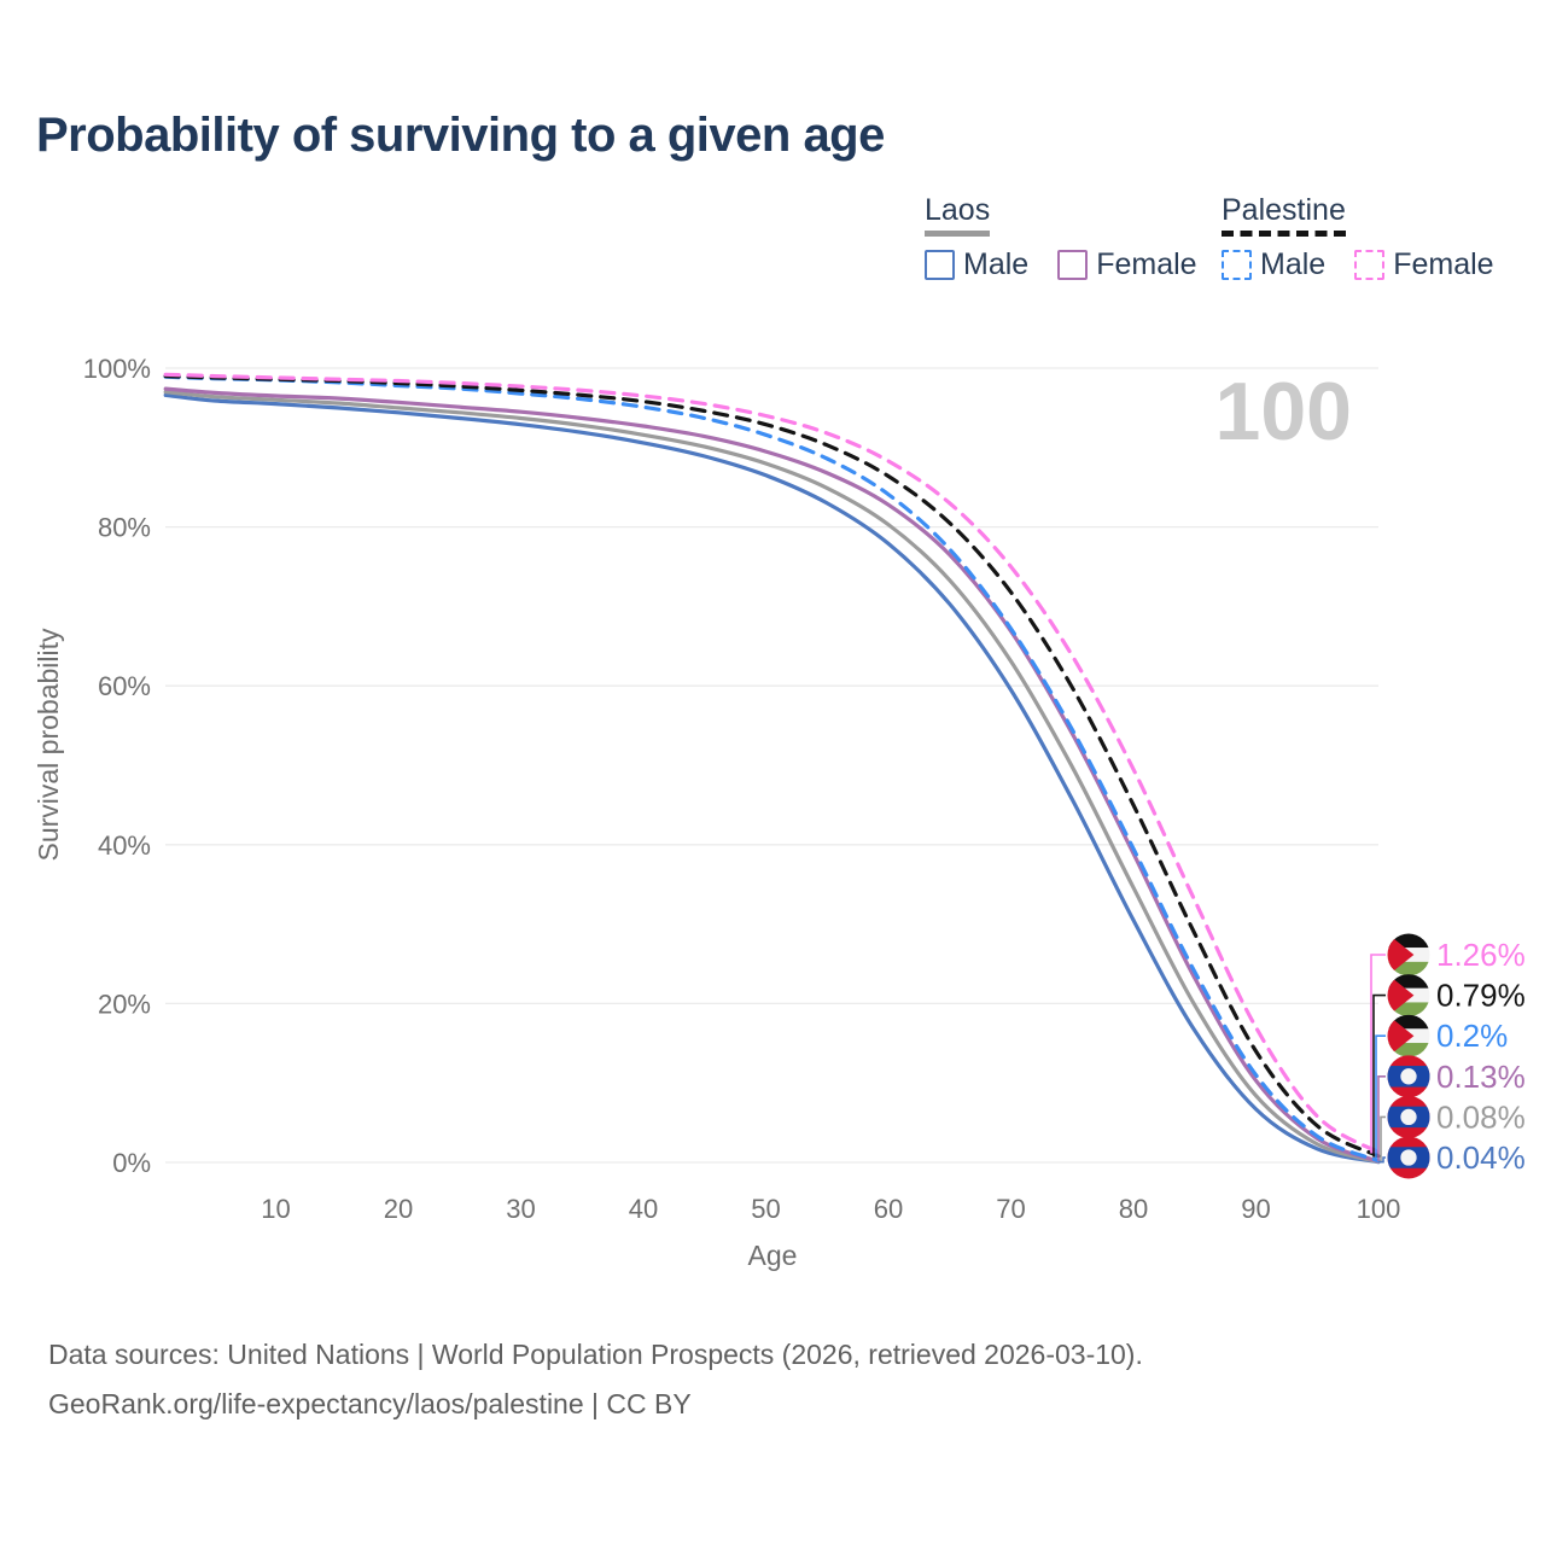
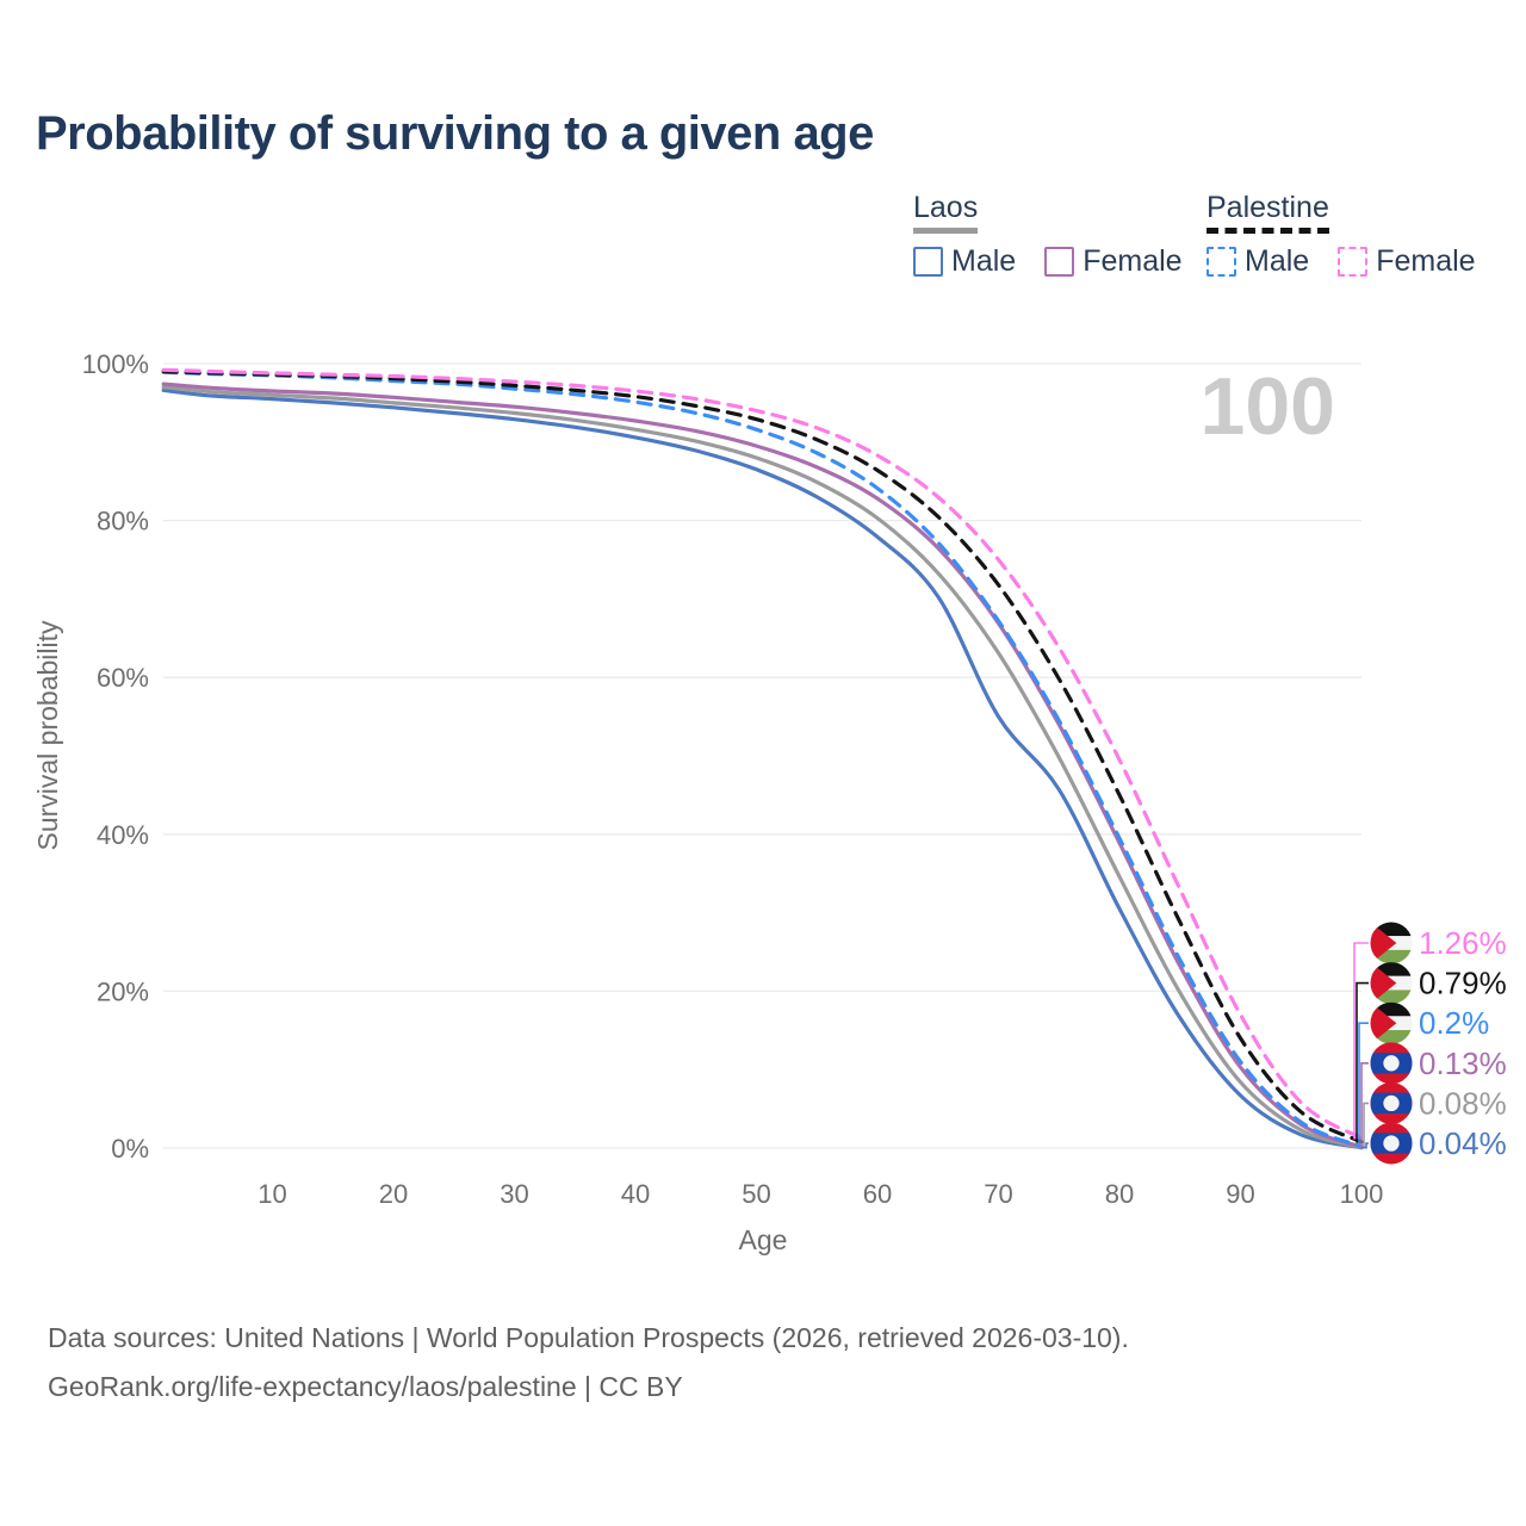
Laos Male/70: 60% -> 55%
